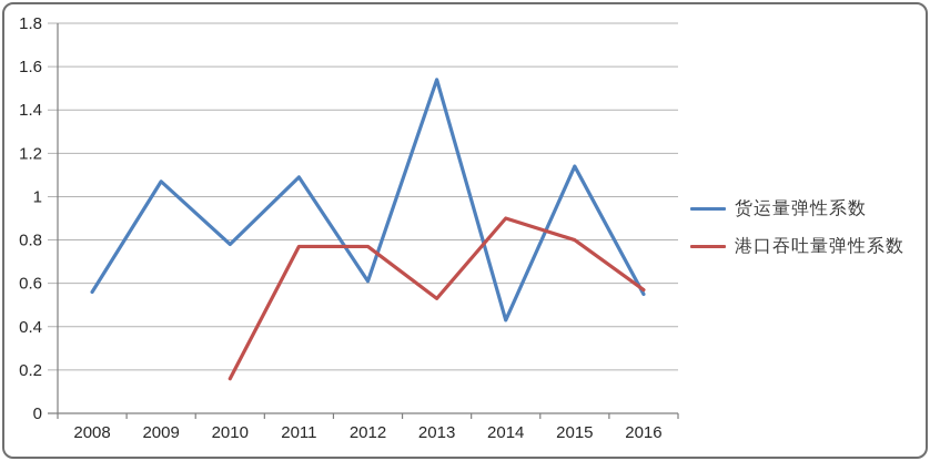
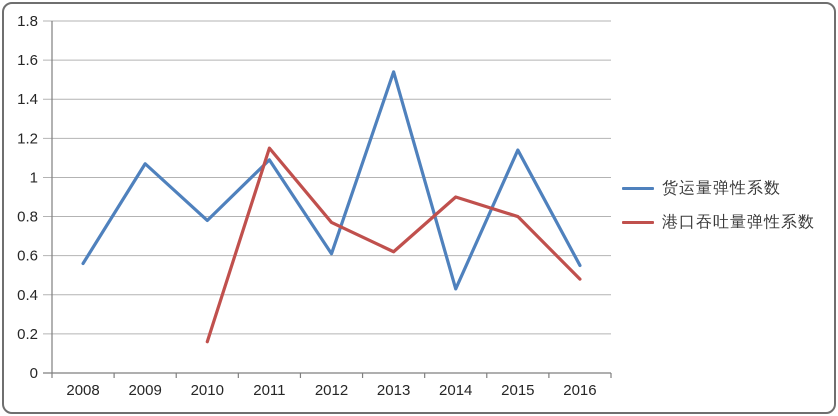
港口吞吐量弹性系数/2011: 0.77 -> 1.15
港口吞吐量弹性系数/2013: 0.53 -> 0.62
港口吞吐量弹性系数/2016: 0.57 -> 0.48
